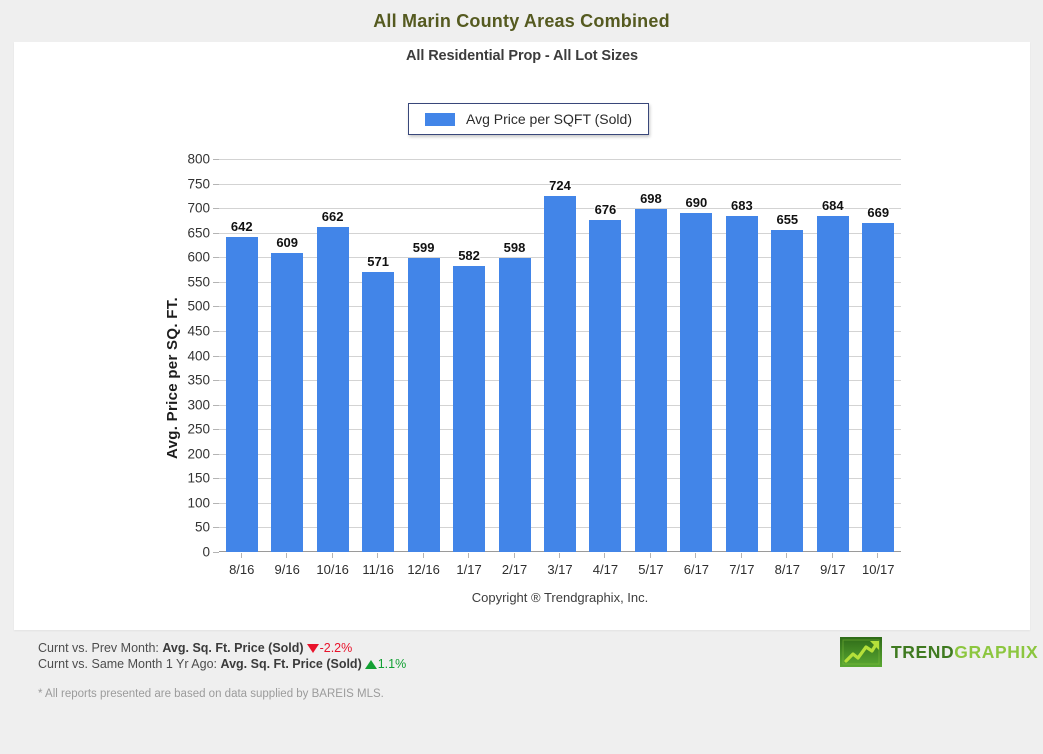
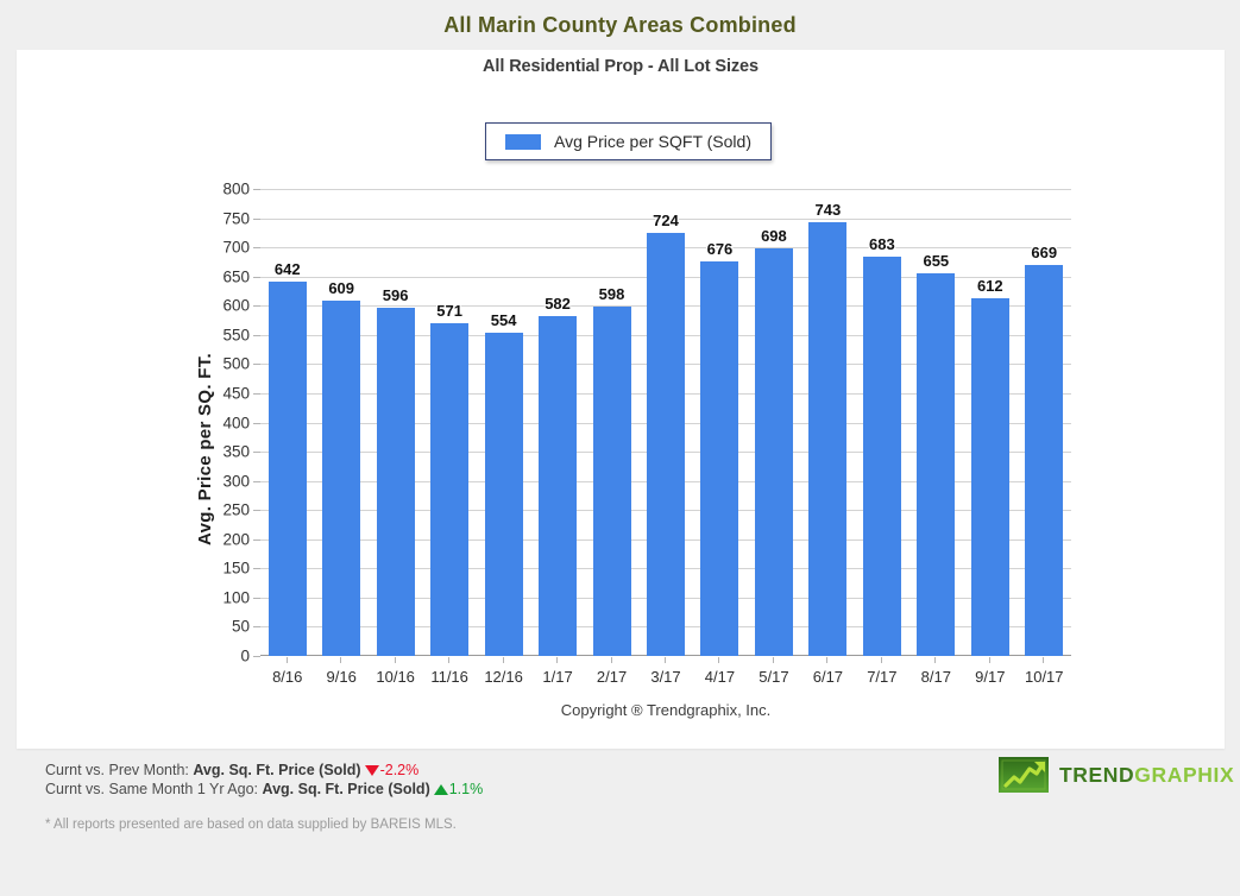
10/16: 662 -> 596
12/16: 599 -> 554
6/17: 690 -> 743
9/17: 684 -> 612
